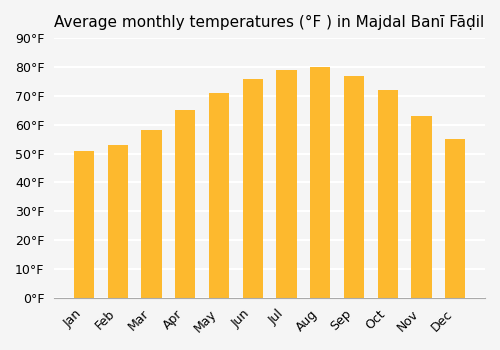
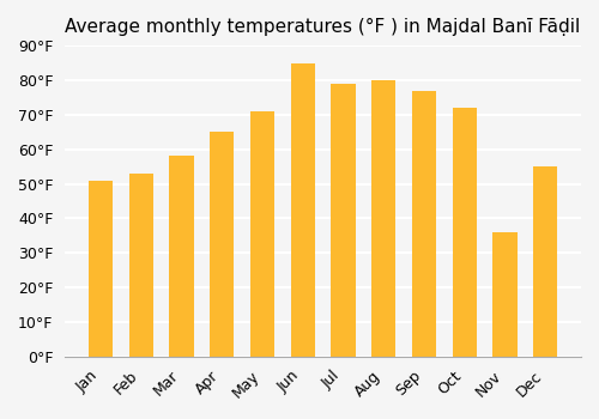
Jun: 76°F -> 85°F
Nov: 63°F -> 36°F
